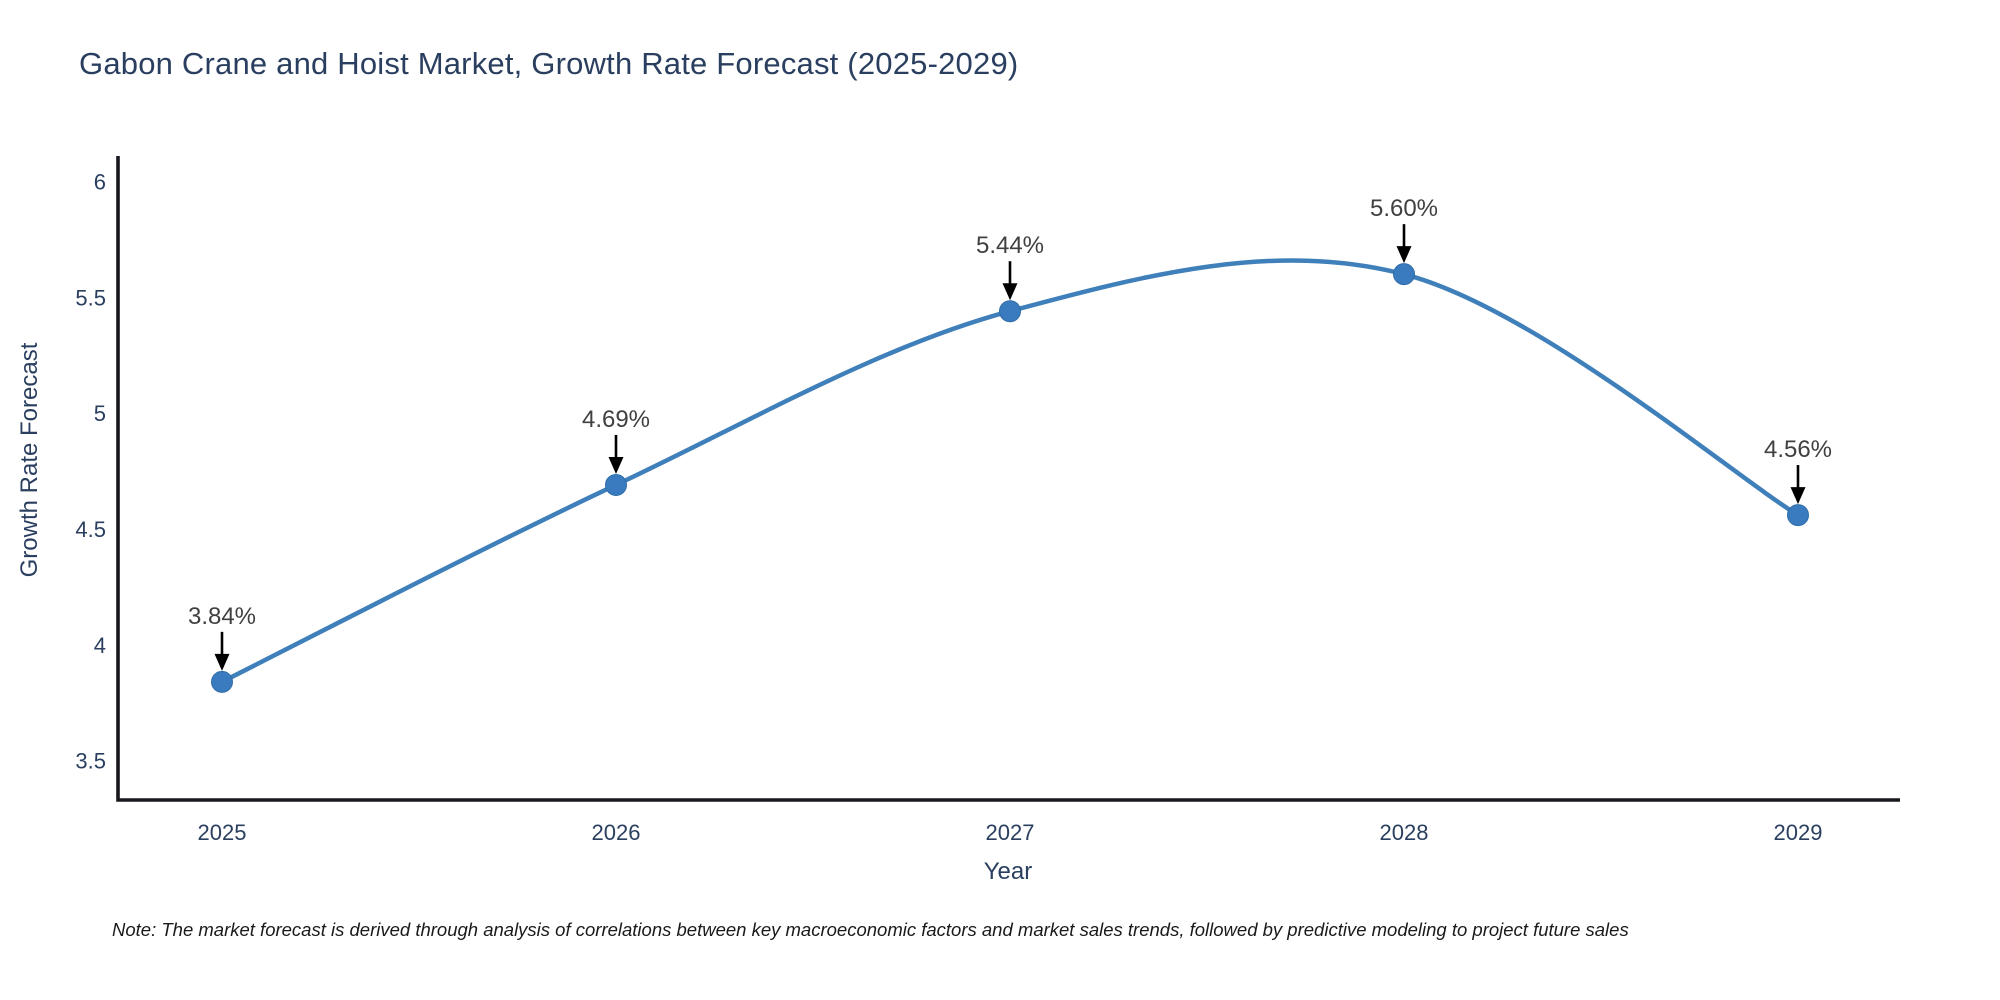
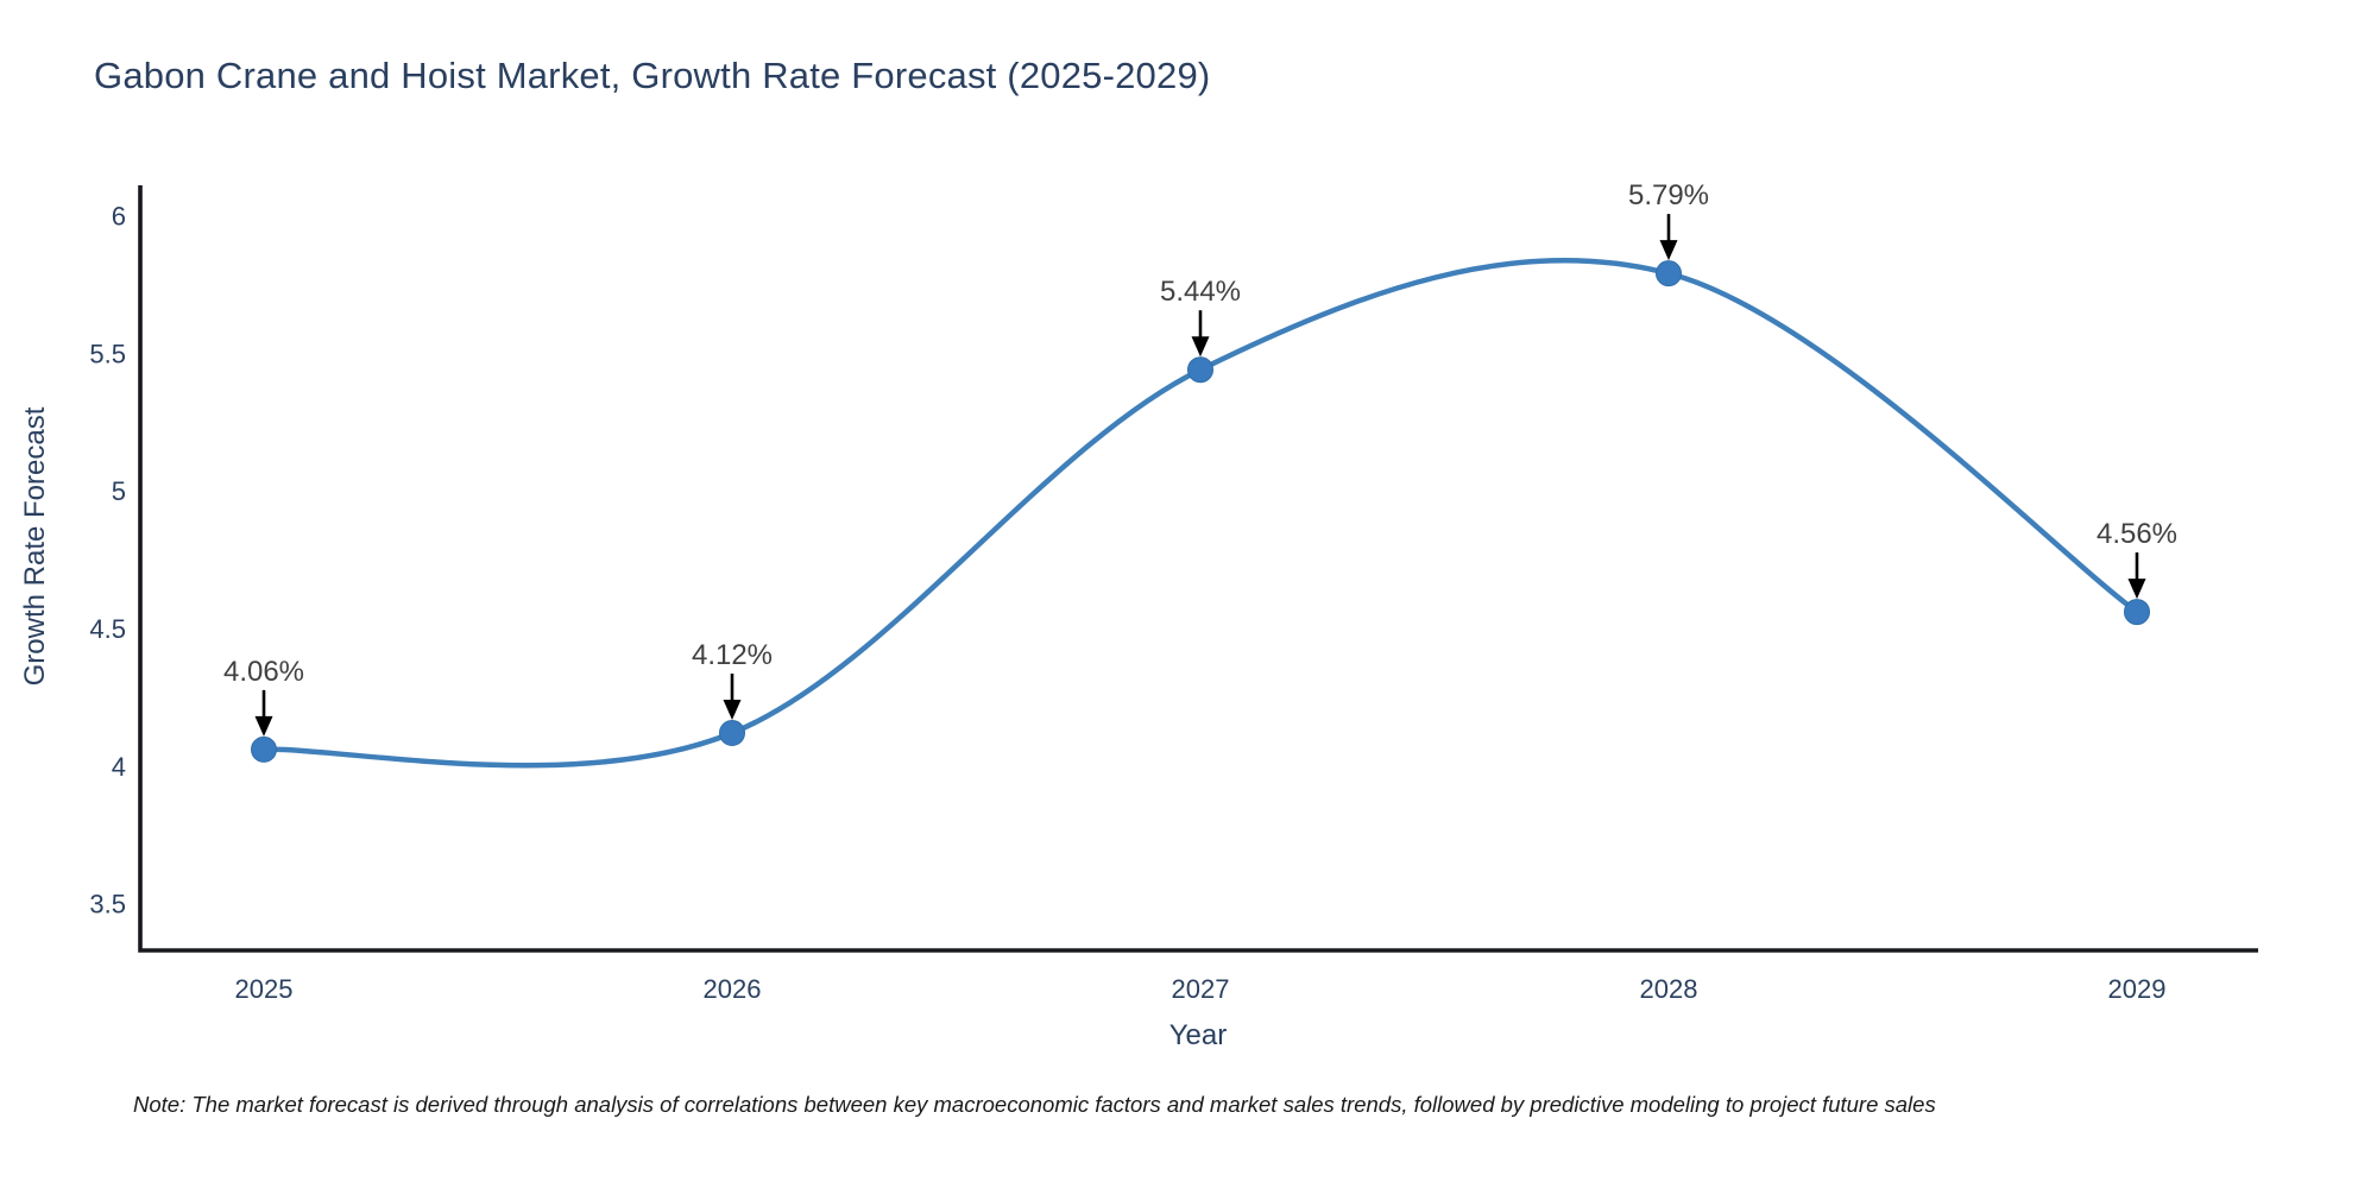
2025: 3.84% -> 4.06%
2026: 4.69% -> 4.12%
2028: 5.60% -> 5.79%
